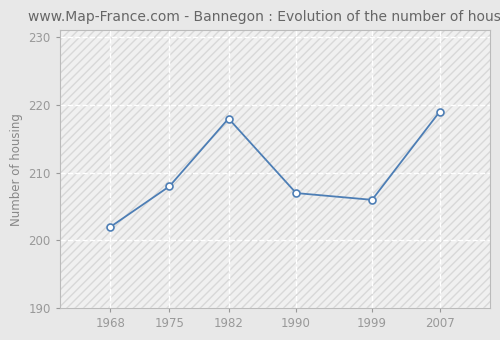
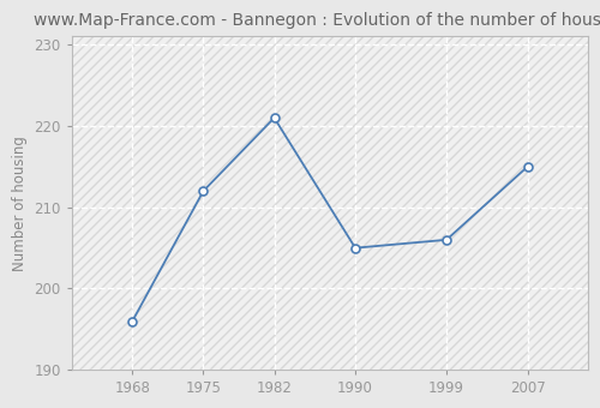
1968: 202 -> 196
1975: 208 -> 212
1982: 218 -> 221
1990: 207 -> 205
2007: 219 -> 215
